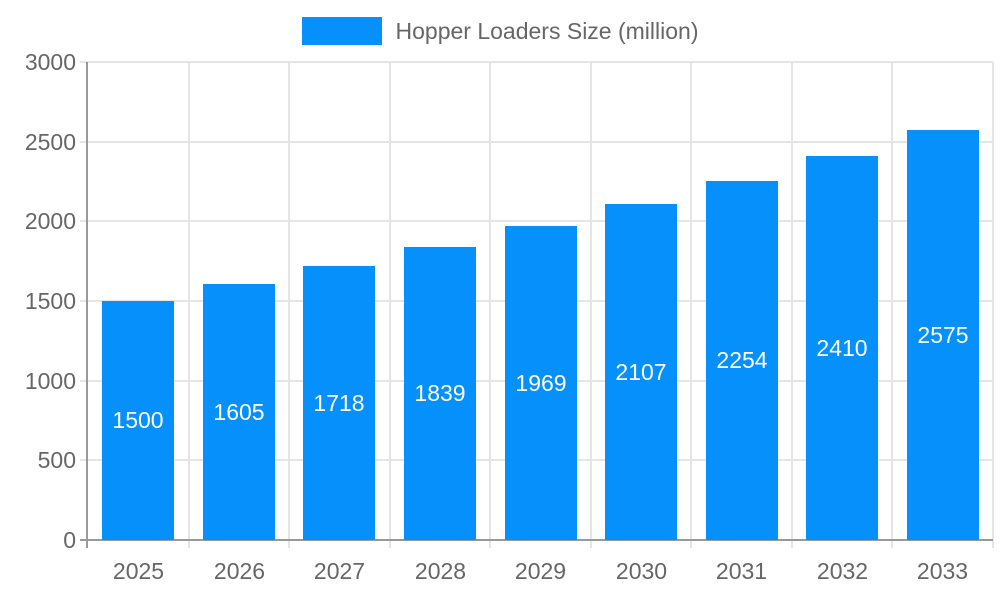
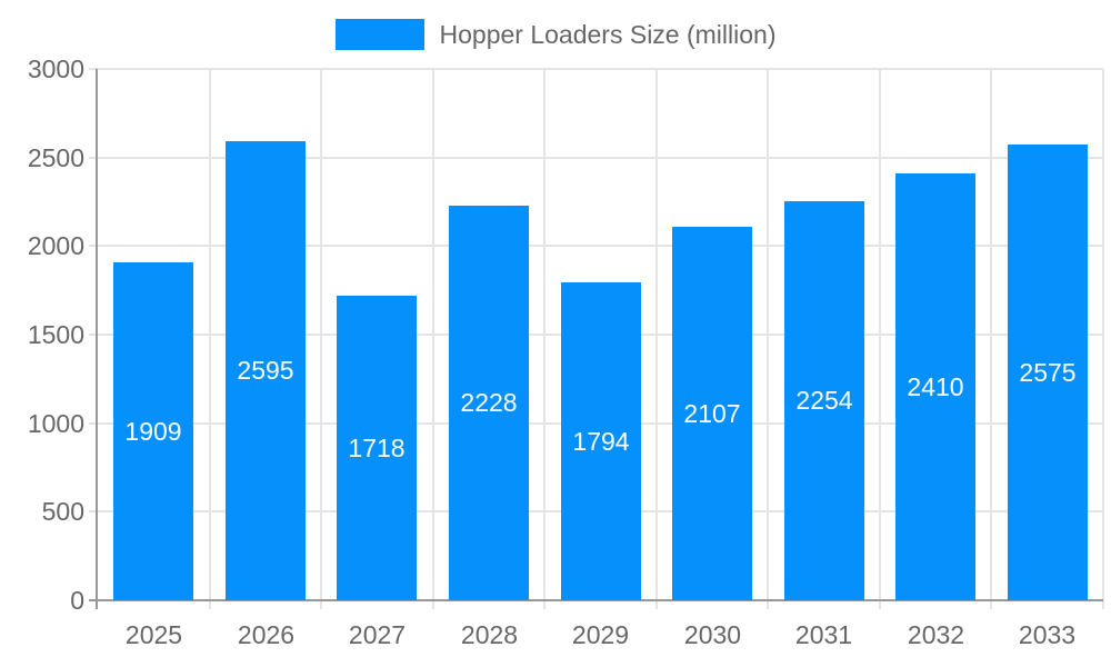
2025: 1500 -> 1909
2026: 1605 -> 2595
2028: 1839 -> 2228
2029: 1969 -> 1794
